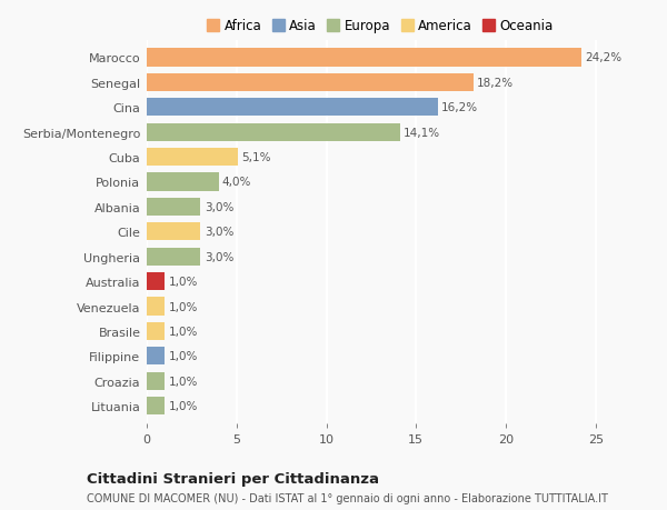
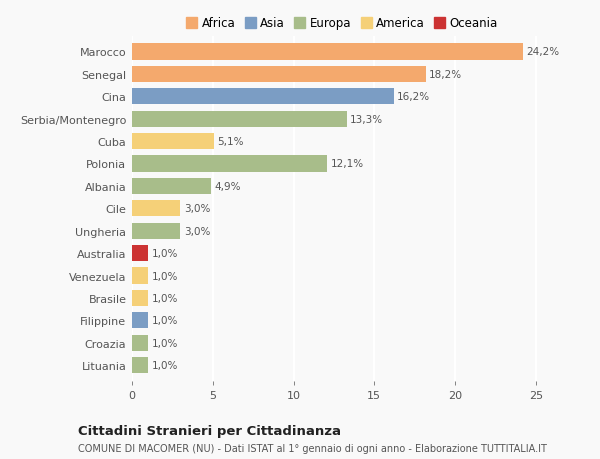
Serbia/Montenegro: 14,1% -> 13,3%
Polonia: 4,0% -> 12,1%
Albania: 3,0% -> 4,9%
